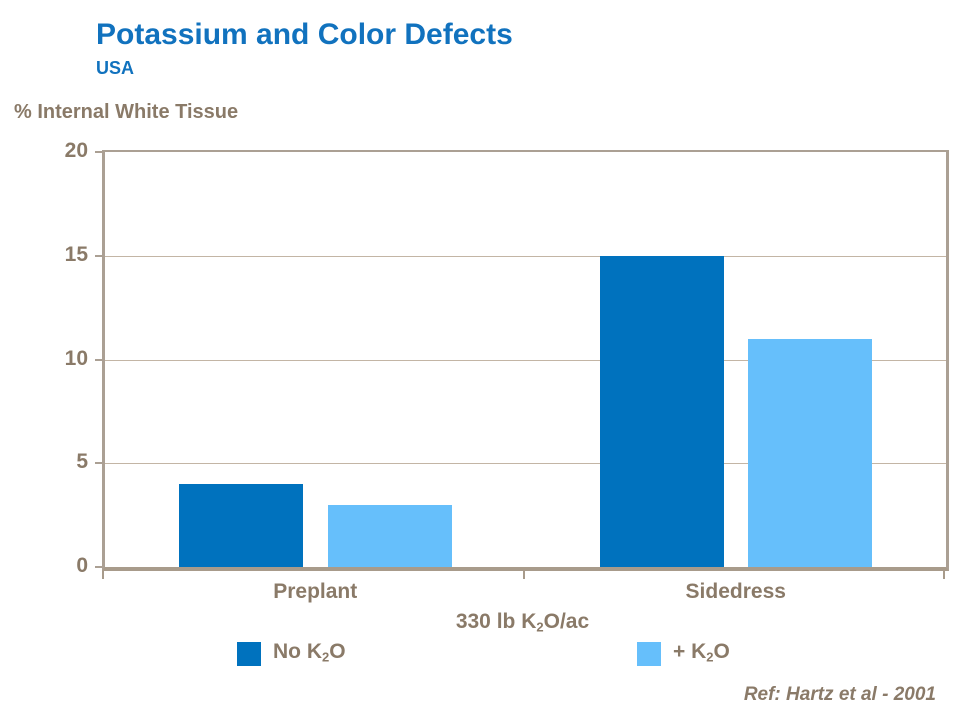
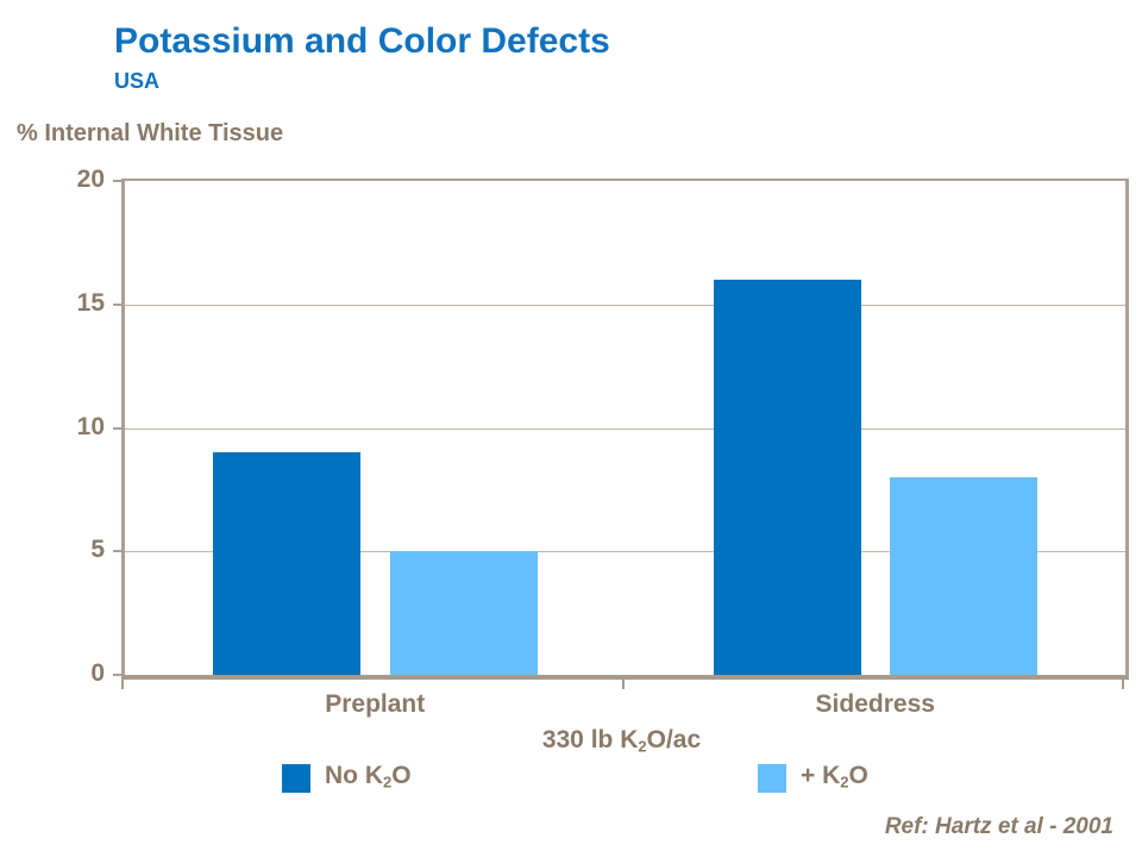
No K2O/Preplant: 4 -> 9
+ K2O/Preplant: 3 -> 5
No K2O/Sidedress: 15 -> 16
+ K2O/Sidedress: 11 -> 8
